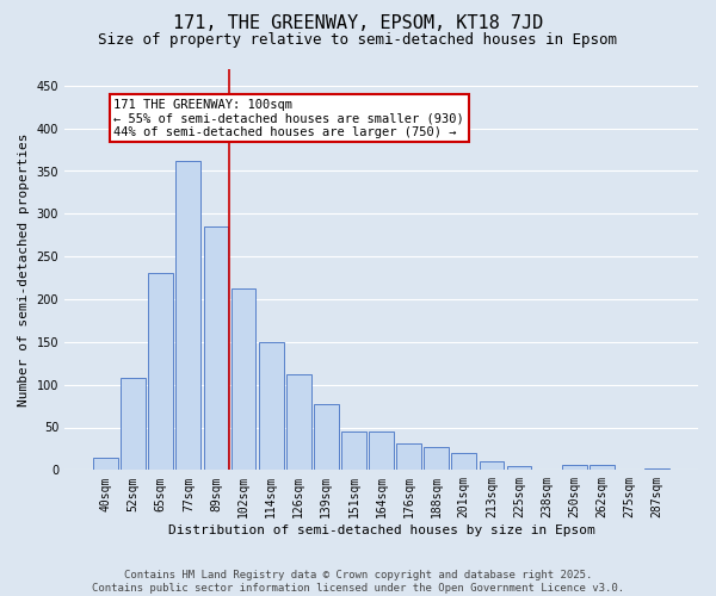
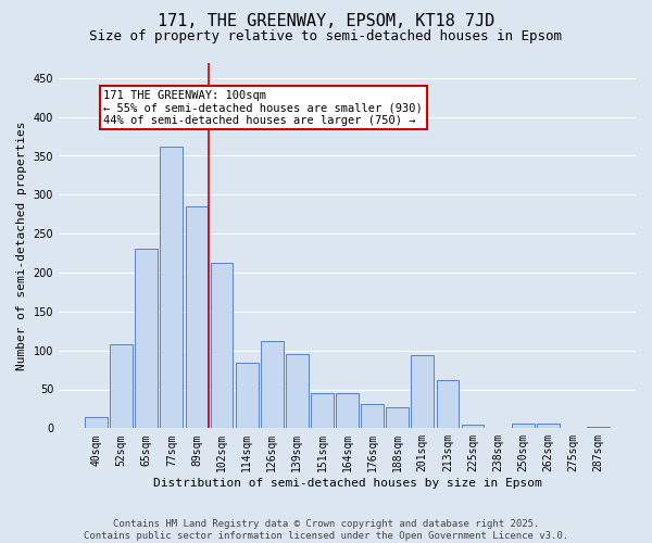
114sqm: 150 -> 84
139sqm: 77 -> 96
201sqm: 20 -> 94
213sqm: 10 -> 62
